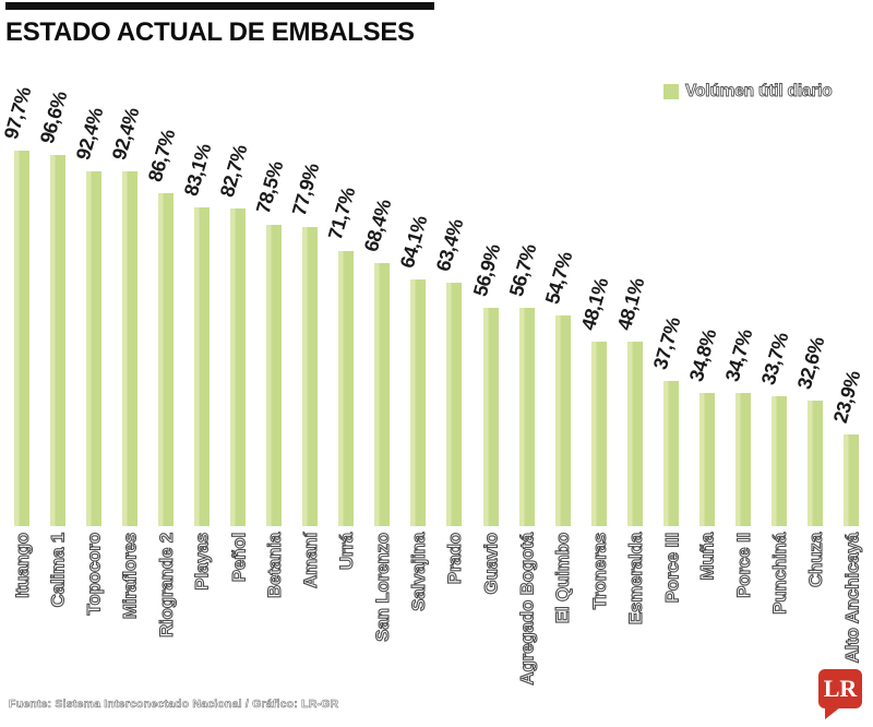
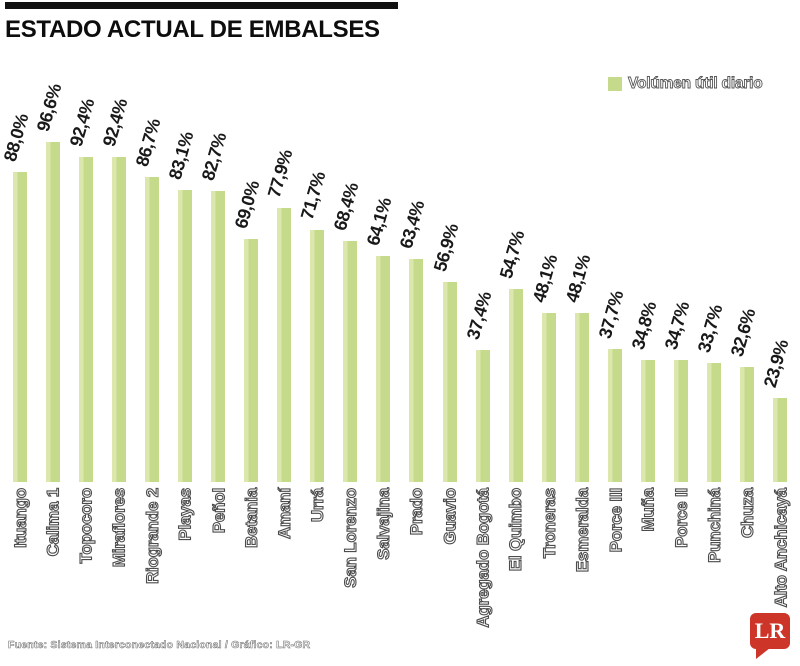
Ituango: 97,7% -> 88,0%
Betania: 78,5% -> 69,0%
Agregado Bogotá: 56,7% -> 37,4%
